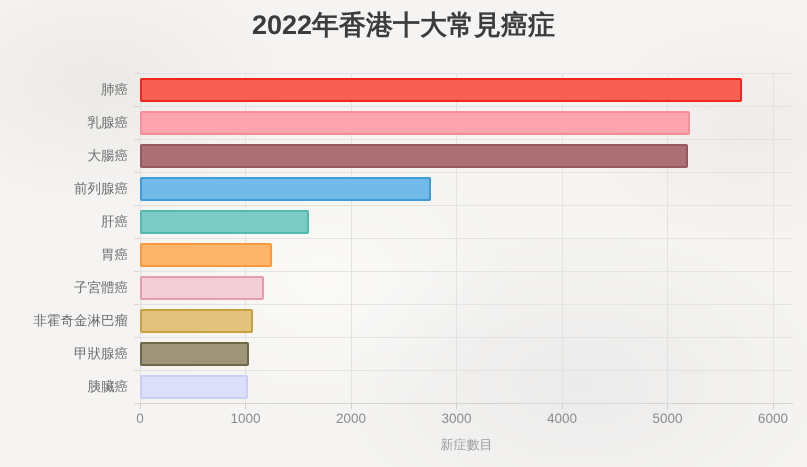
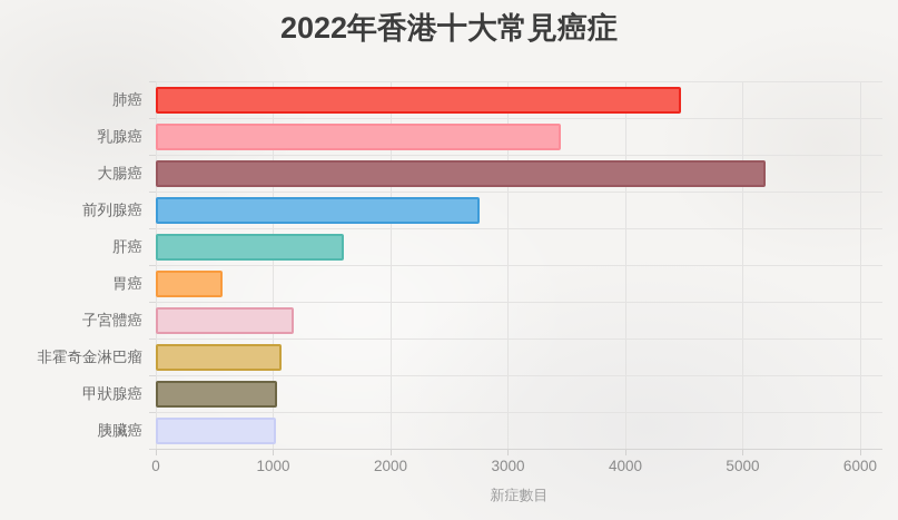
肺癌: 5710 -> 4470
乳腺癌: 5210 -> 3450
胃癌: 1260 -> 570
